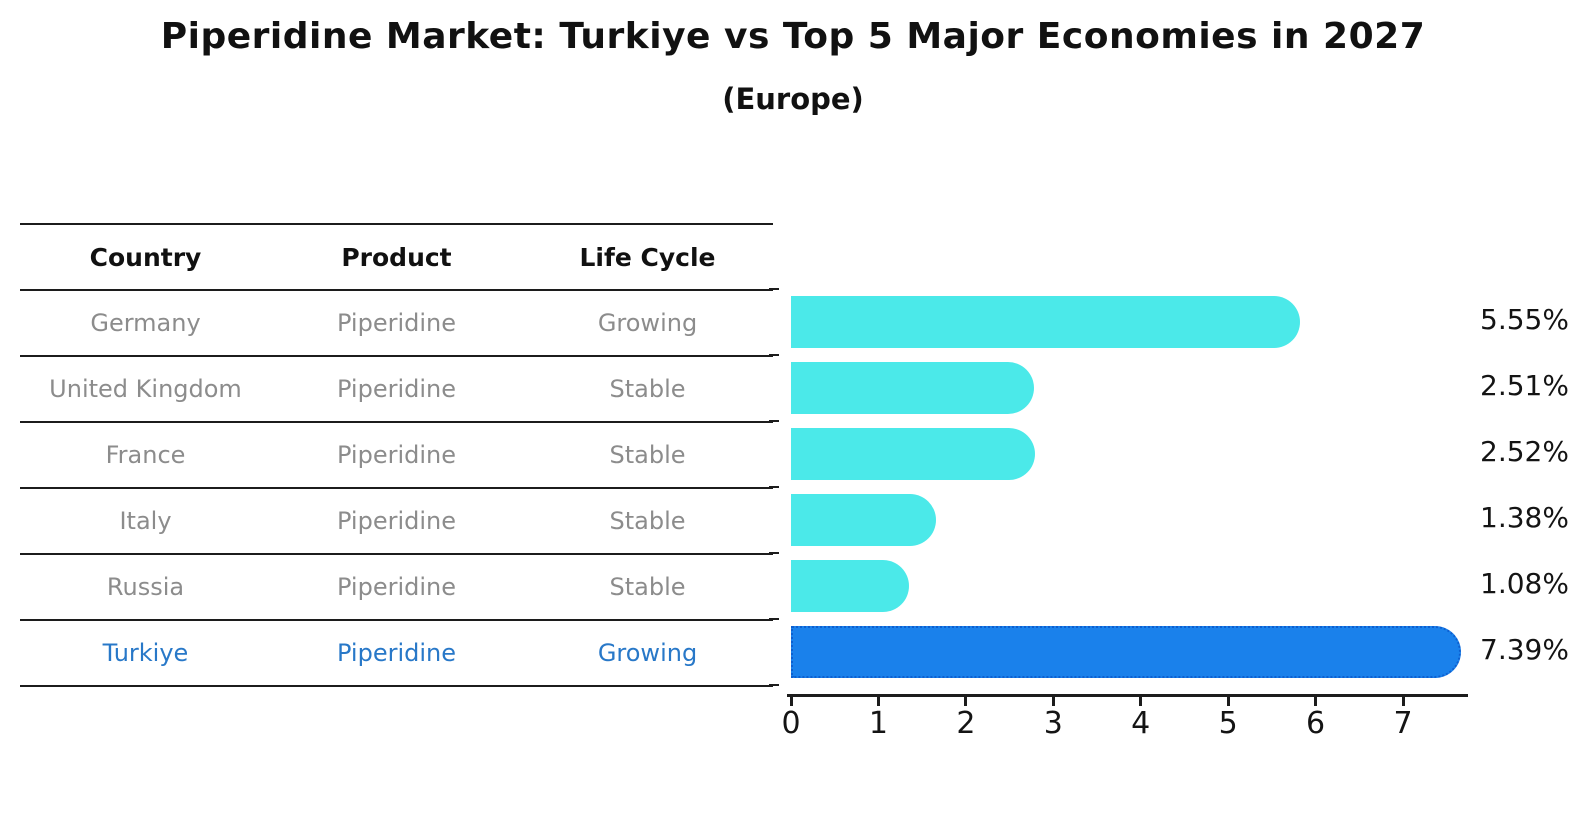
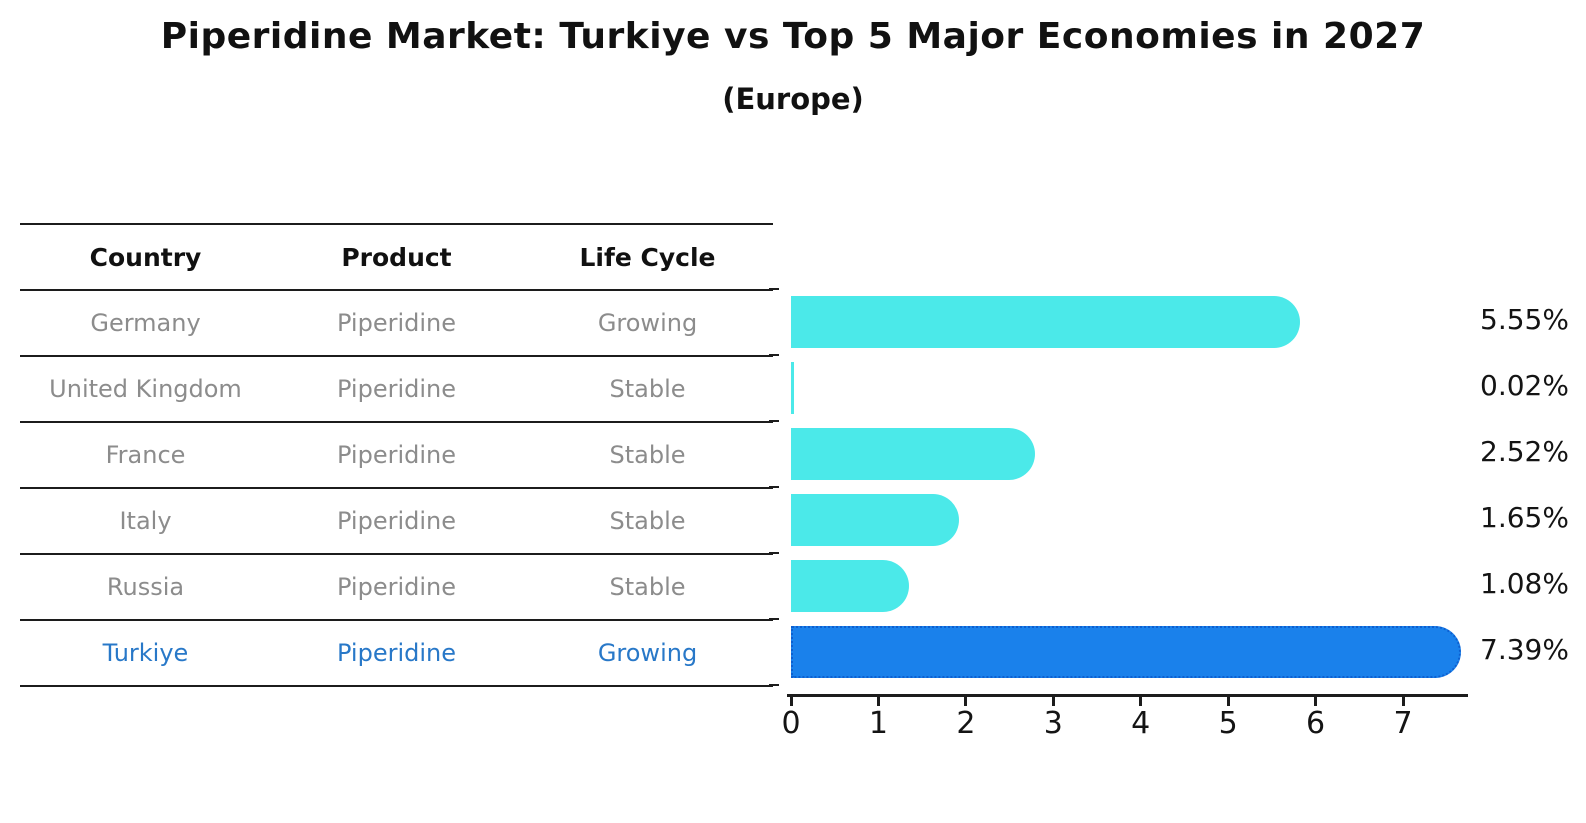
United Kingdom: 2.51% -> 0.02%
Italy: 1.38% -> 1.65%
